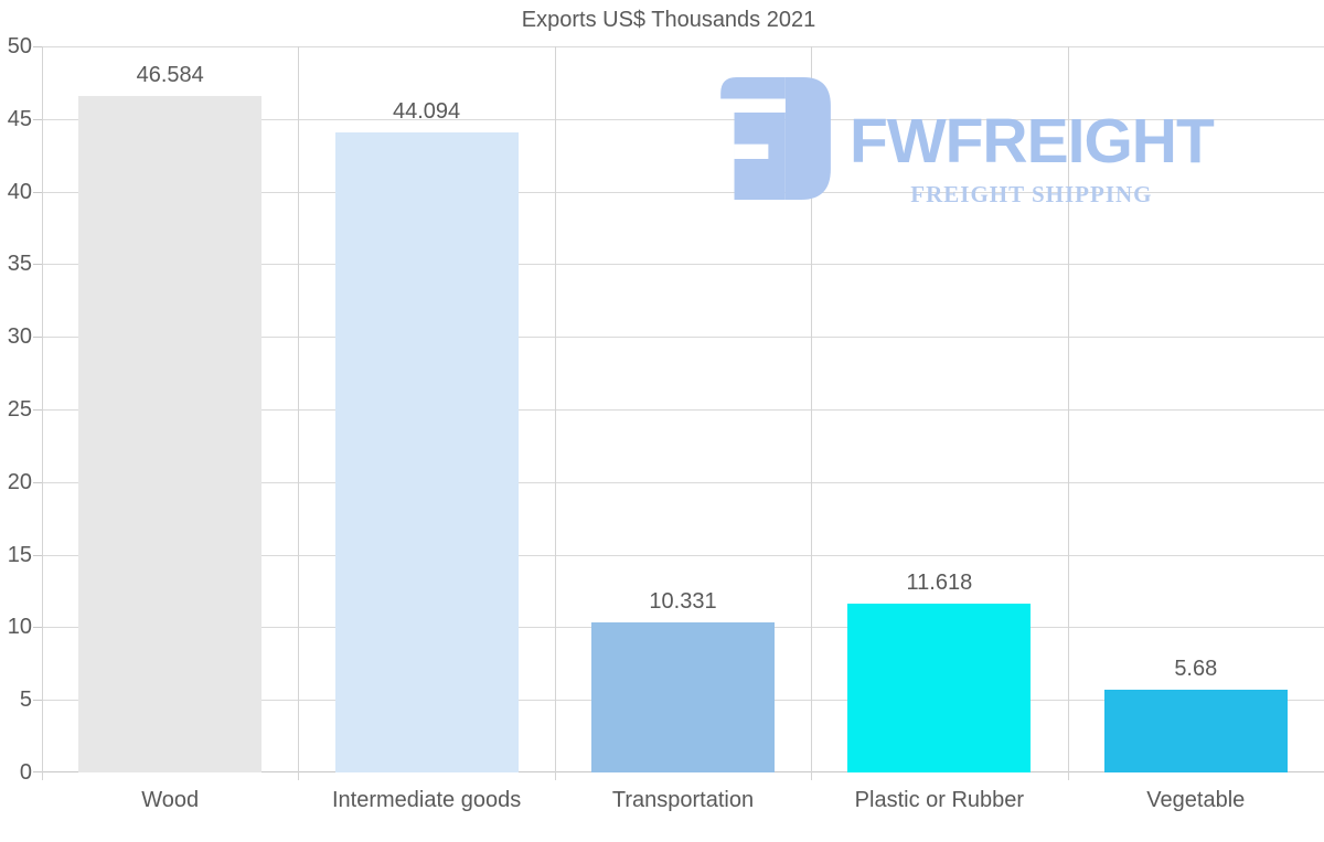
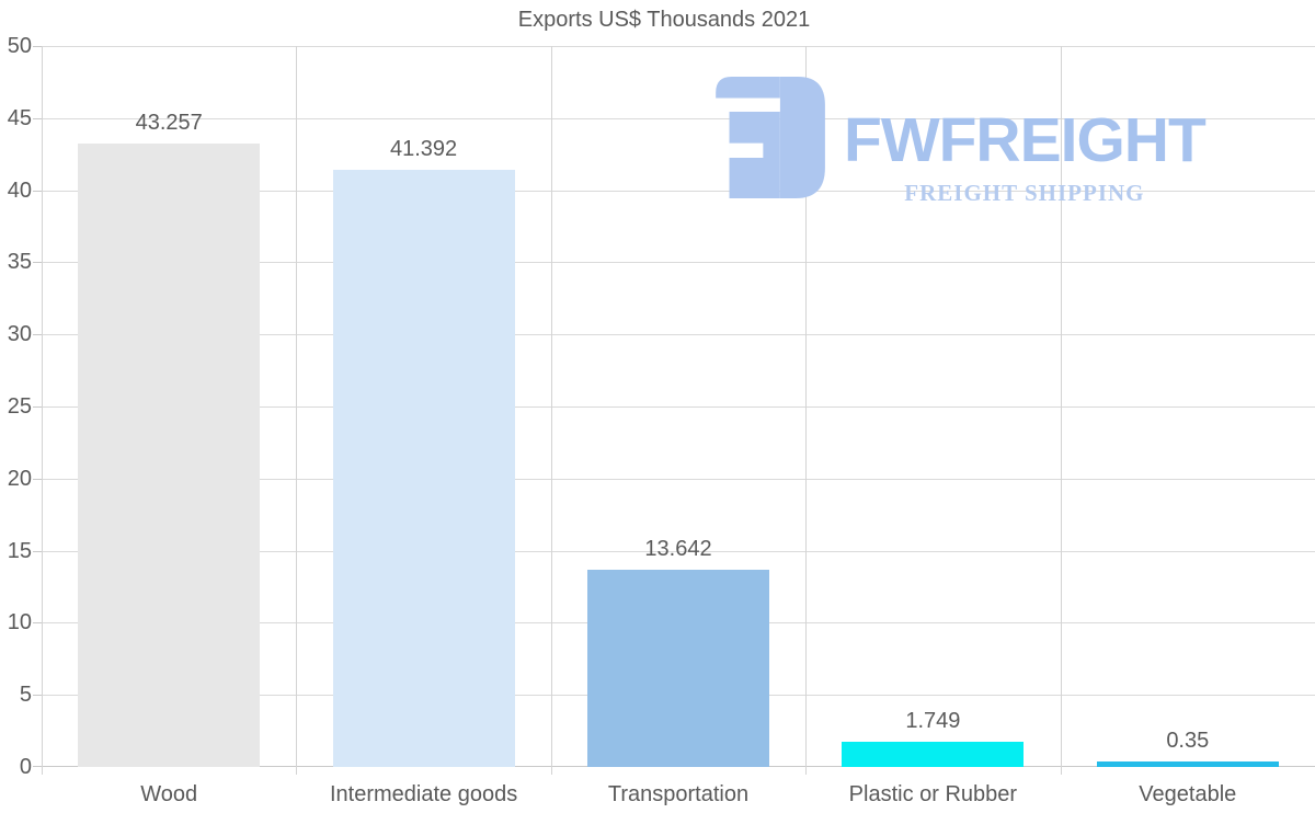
Wood: 46.584 -> 43.257
Intermediate goods: 44.094 -> 41.392
Transportation: 10.331 -> 13.642
Plastic or Rubber: 11.618 -> 1.749
Vegetable: 5.68 -> 0.35
